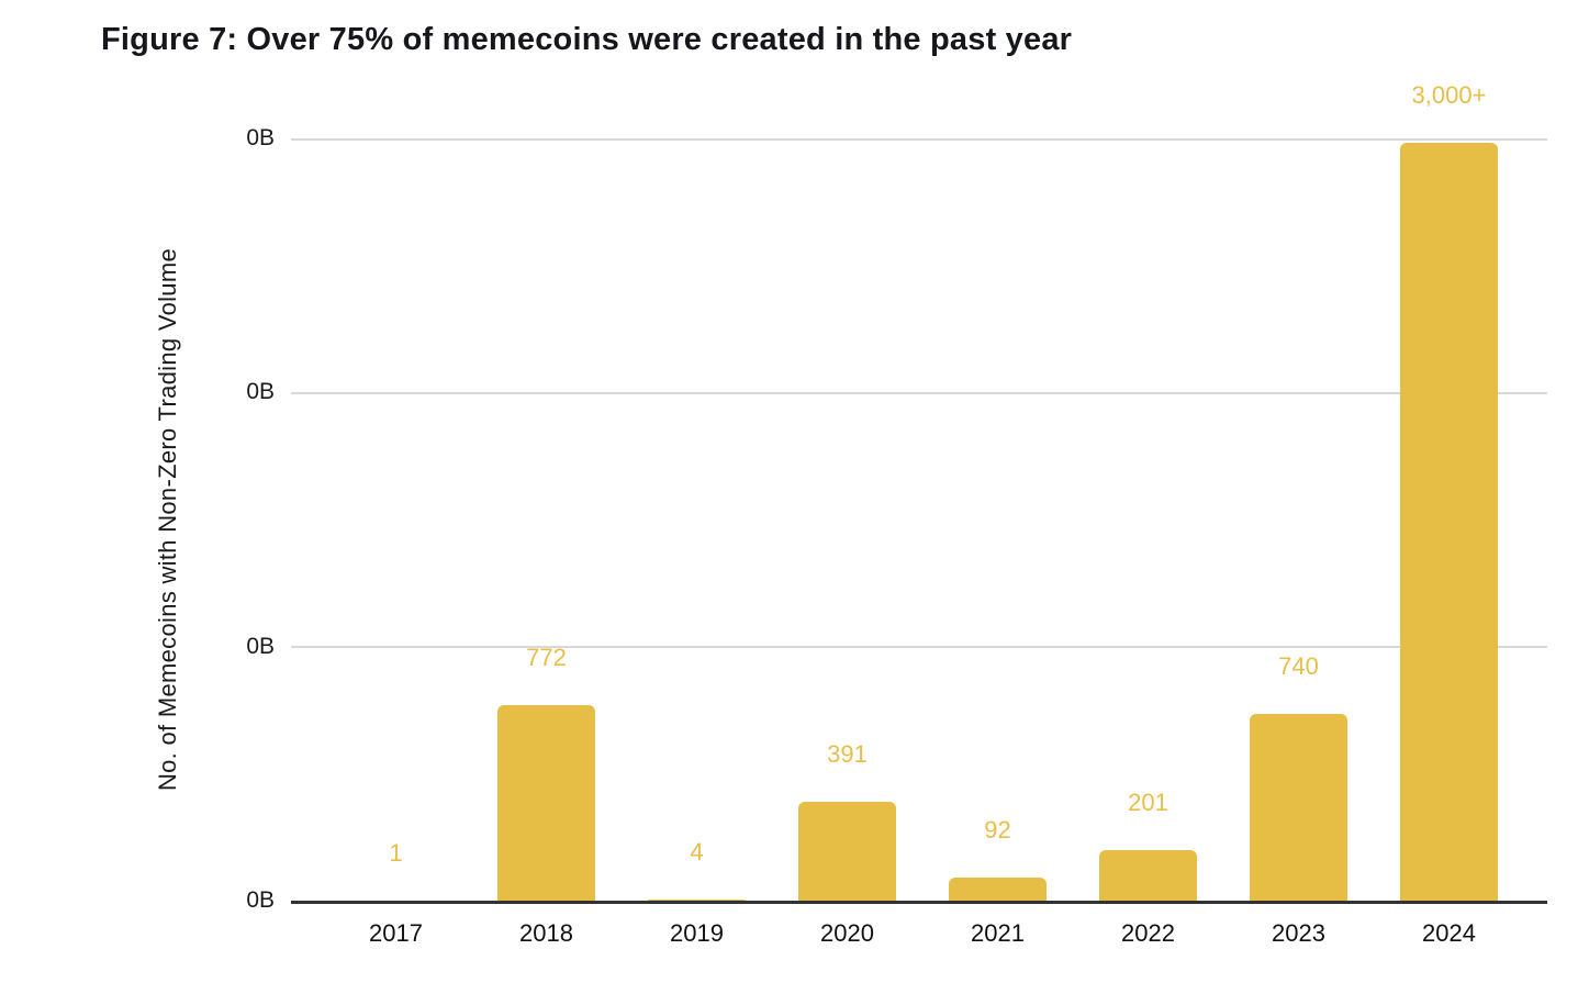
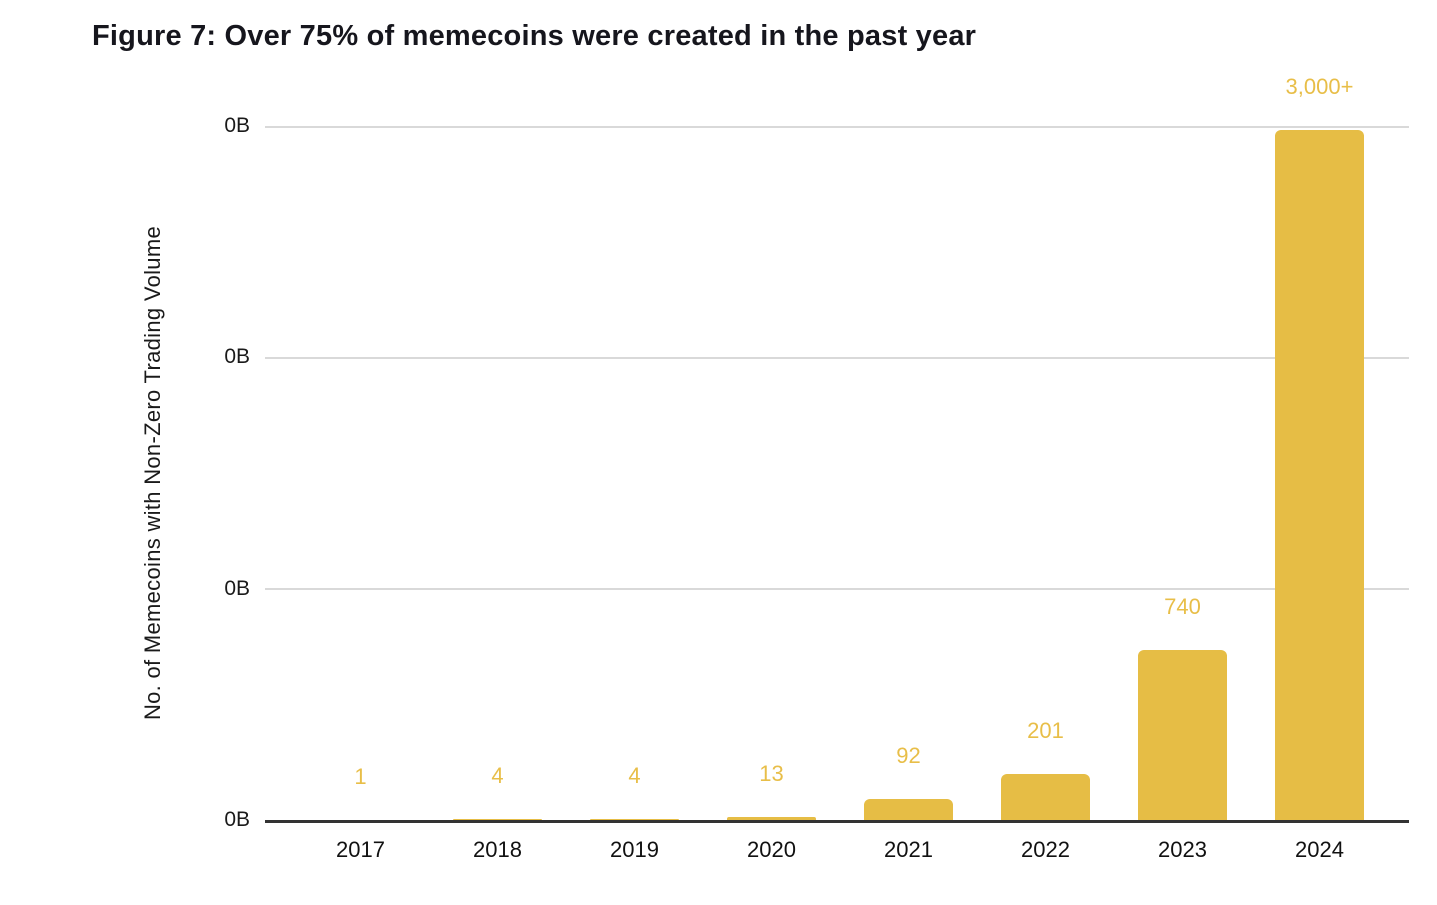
2018: 772 -> 4
2020: 391 -> 13
